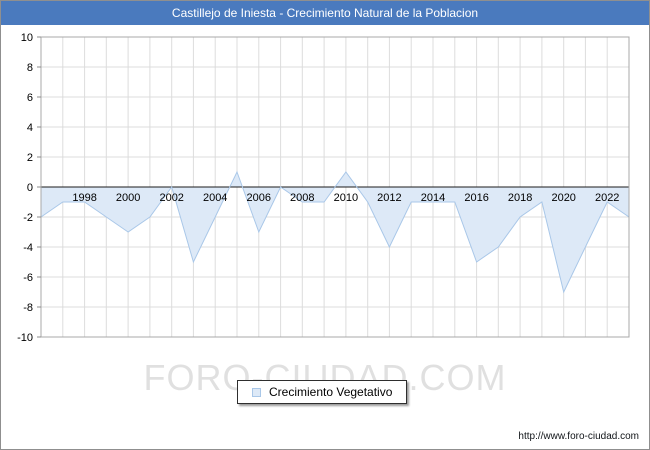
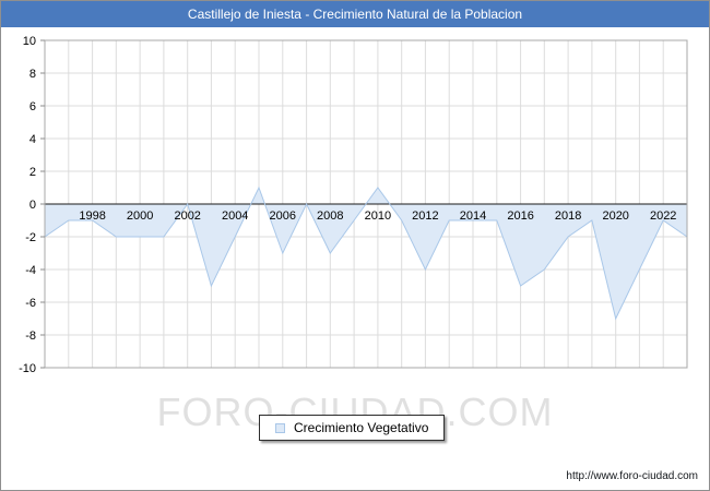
2000: -3 -> -2
2008: -1 -> -3
